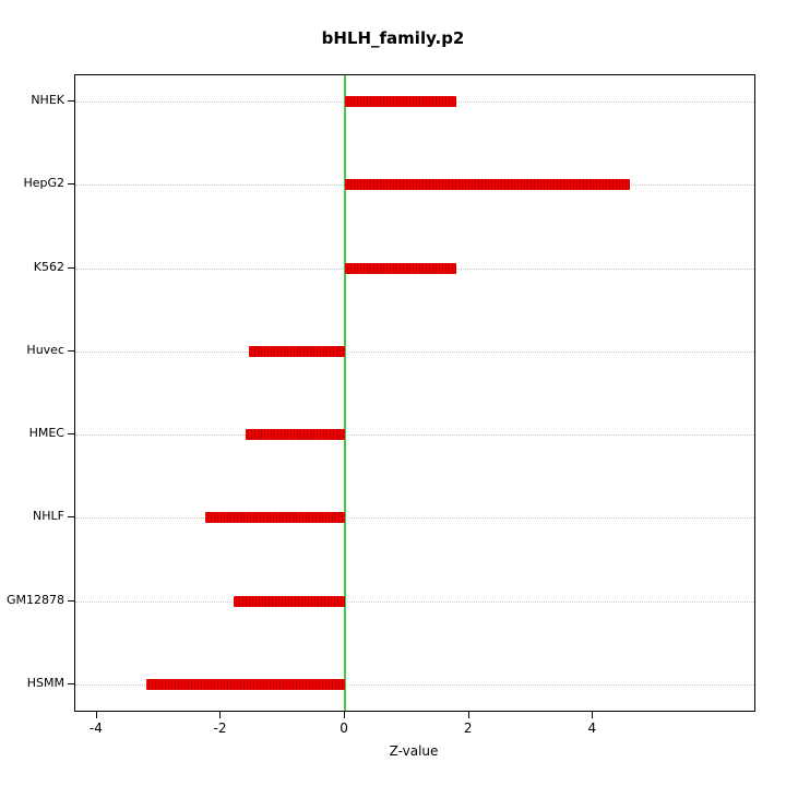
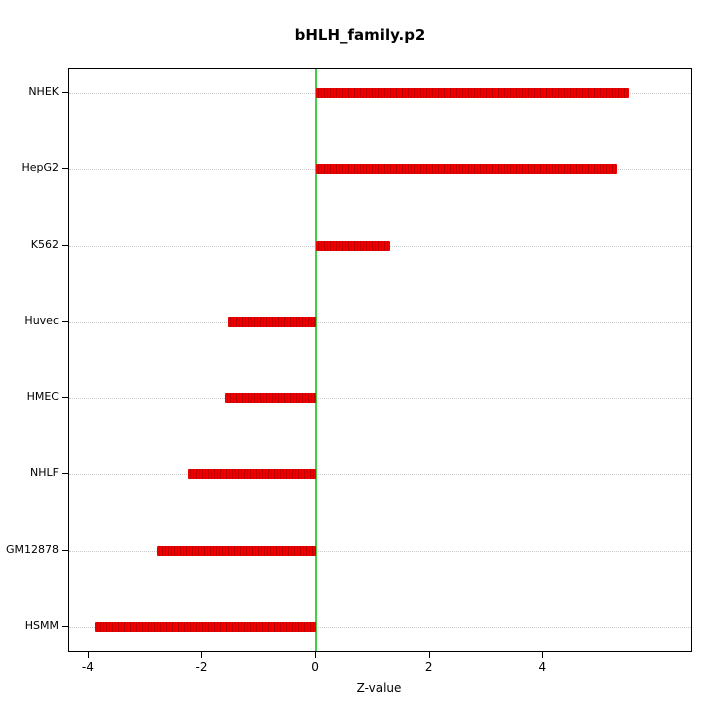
NHEK: 1.8 -> 5.5
HepG2: 4.6 -> 5.3
K562: 1.8 -> 1.3
GM12878: -1.8 -> -2.8
HSMM: -3.2 -> -3.9
